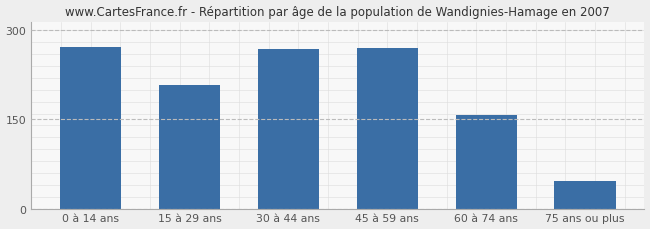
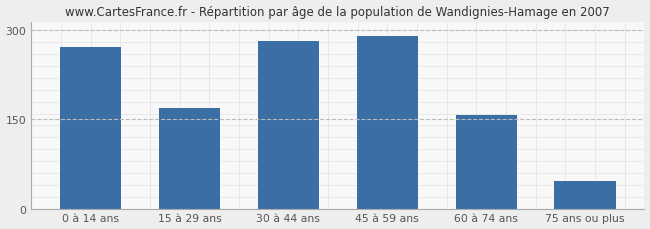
15 à 29 ans: 208 -> 170
30 à 44 ans: 268 -> 283
45 à 59 ans: 270 -> 290
